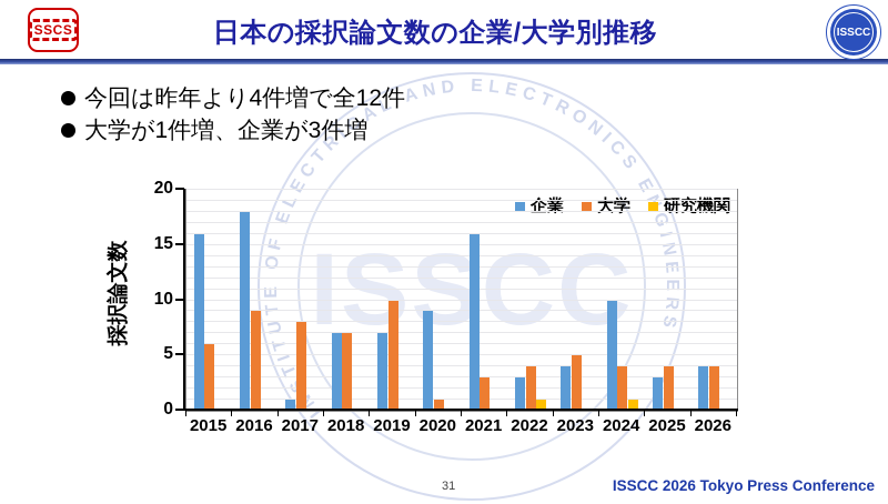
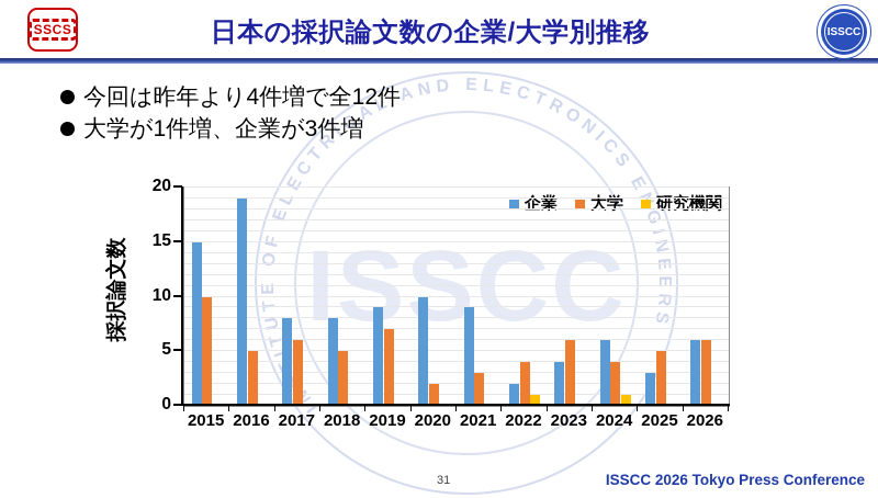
企業/2015: 16 -> 15
大学/2015: 6 -> 10
企業/2016: 18 -> 19
大学/2016: 9 -> 5
企業/2017: 1 -> 8
大学/2017: 8 -> 6
企業/2018: 7 -> 8
大学/2018: 7 -> 5
企業/2019: 7 -> 9
大学/2019: 10 -> 7
企業/2020: 9 -> 10
大学/2020: 1 -> 2
企業/2021: 16 -> 9
企業/2022: 3 -> 2
大学/2023: 5 -> 6
企業/2024: 10 -> 6
大学/2025: 4 -> 5
企業/2026: 4 -> 6
大学/2026: 4 -> 6
